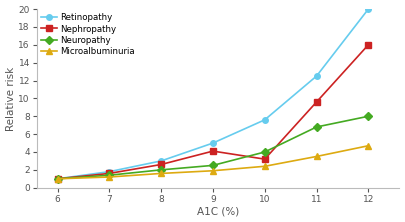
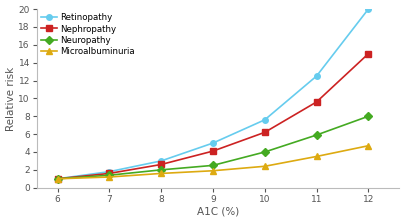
Nephropathy/10: 3.2 -> 6.2
Neuropathy/11: 6.8 -> 5.9
Nephropathy/12: 16.0 -> 15.0
